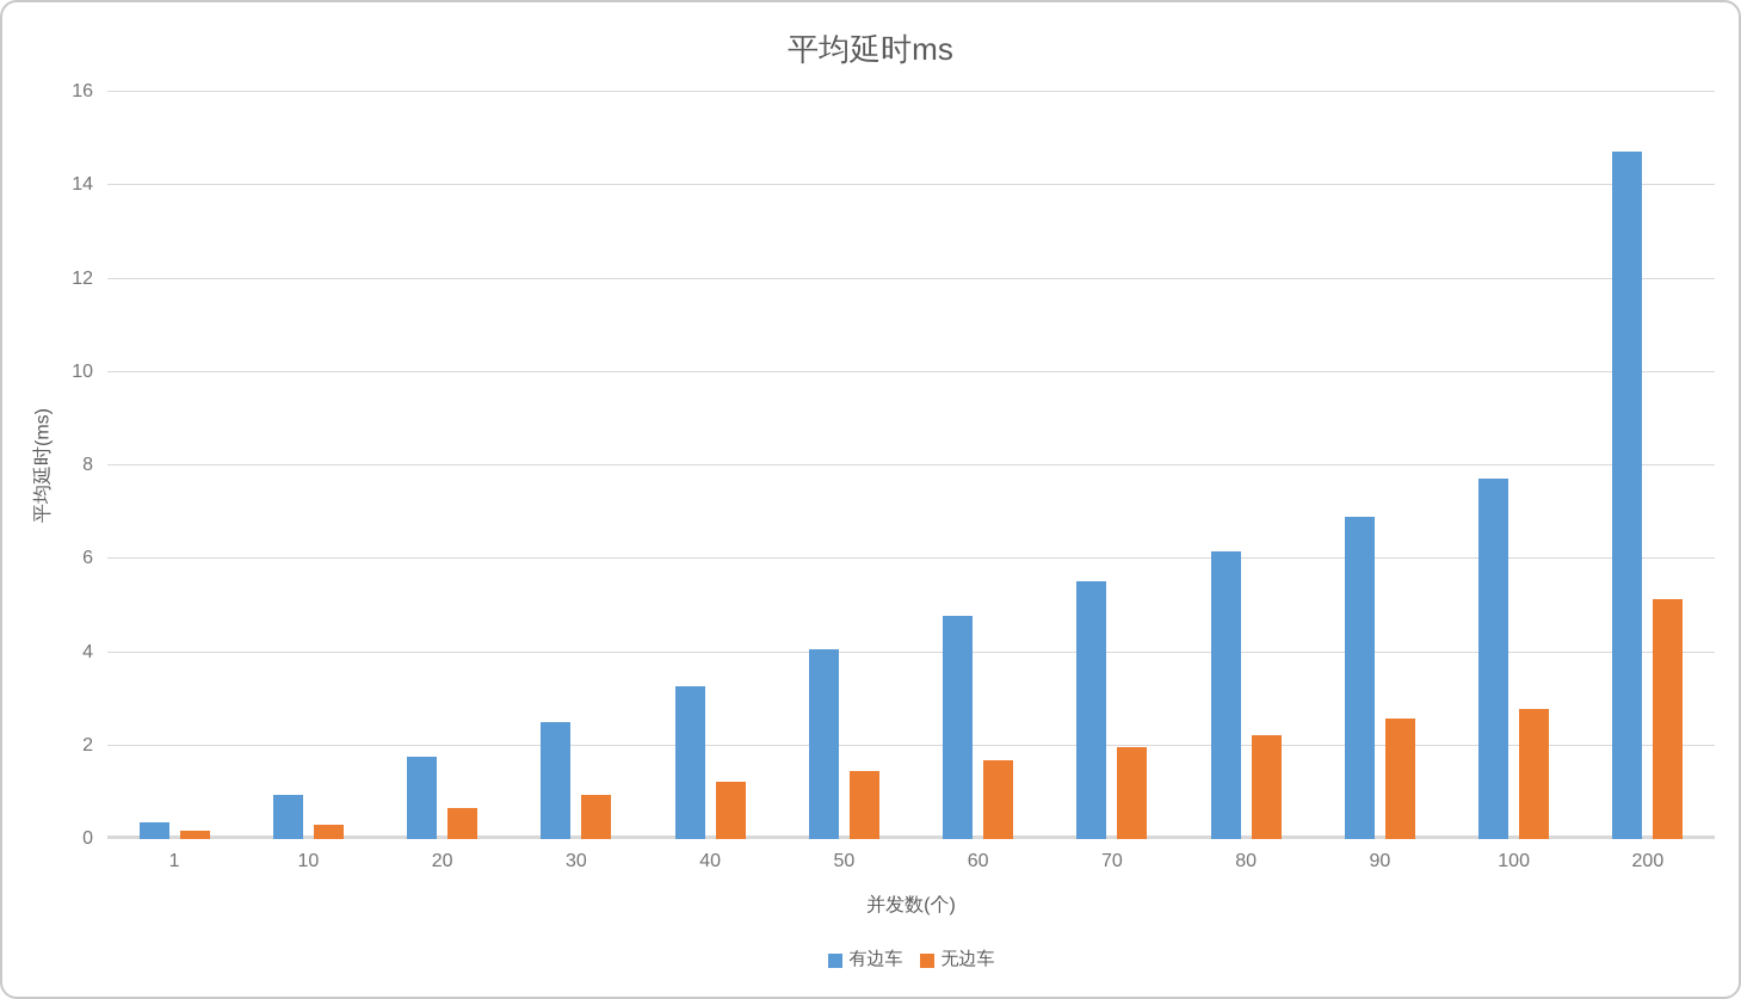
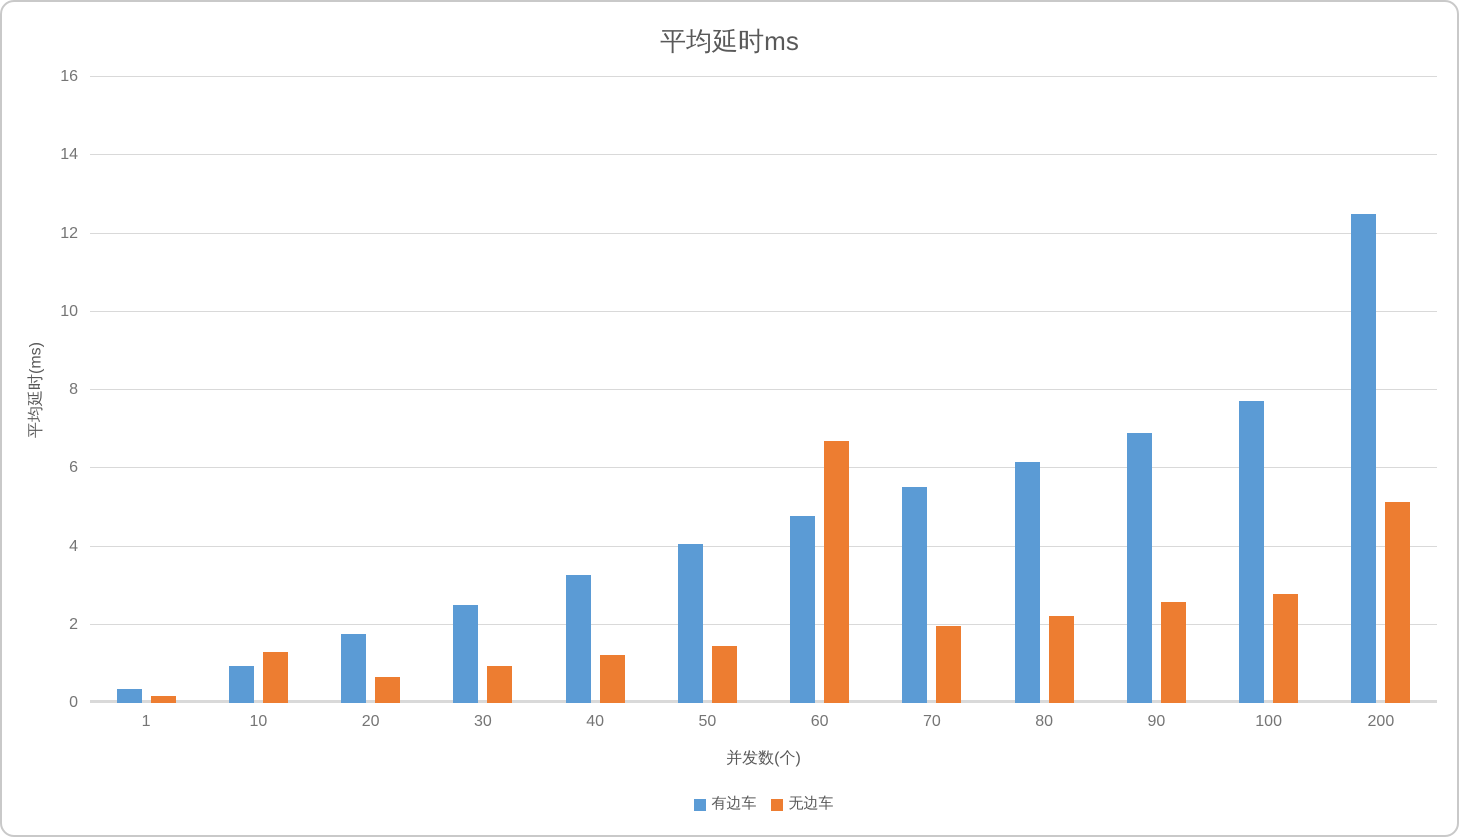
无边车/10: 0.3 -> 1.3
无边车/60: 1.7 -> 6.7
有边车/200: 14.7 -> 12.5
